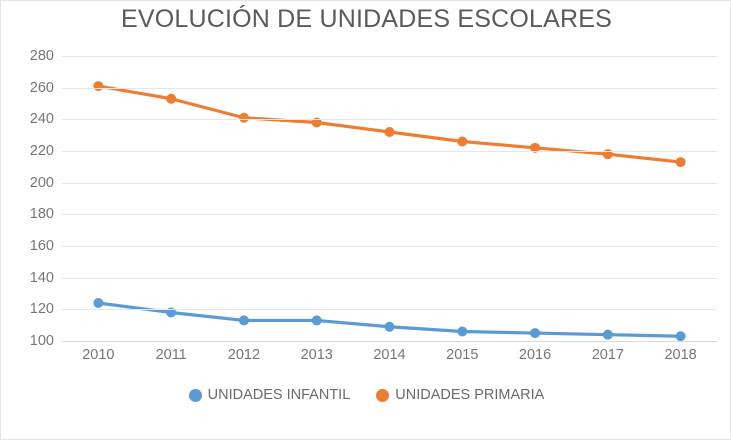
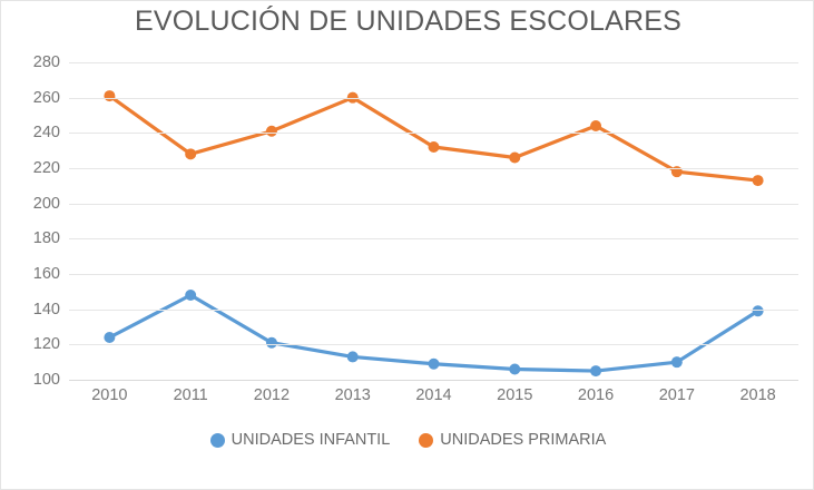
UNIDADES INFANTIL/2011: 118 -> 148
UNIDADES PRIMARIA/2011: 253 -> 228
UNIDADES INFANTIL/2012: 113 -> 121
UNIDADES PRIMARIA/2013: 238 -> 260
UNIDADES PRIMARIA/2016: 222 -> 244
UNIDADES INFANTIL/2017: 104 -> 110
UNIDADES INFANTIL/2018: 103 -> 139
